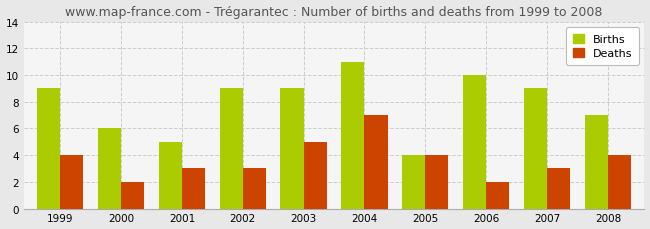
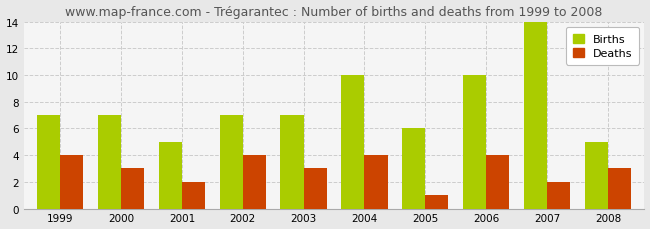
Births/1999: 9 -> 7
Births/2000: 6 -> 7
Deaths/2000: 2 -> 3
Deaths/2001: 3 -> 2
Births/2002: 9 -> 7
Deaths/2002: 3 -> 4
Births/2003: 9 -> 7
Deaths/2003: 5 -> 3
Births/2004: 11 -> 10
Deaths/2004: 7 -> 4
Births/2005: 4 -> 6
Deaths/2005: 4 -> 1
Deaths/2006: 2 -> 4
Births/2007: 9 -> 14
Deaths/2007: 3 -> 2
Births/2008: 7 -> 5
Deaths/2008: 4 -> 3
